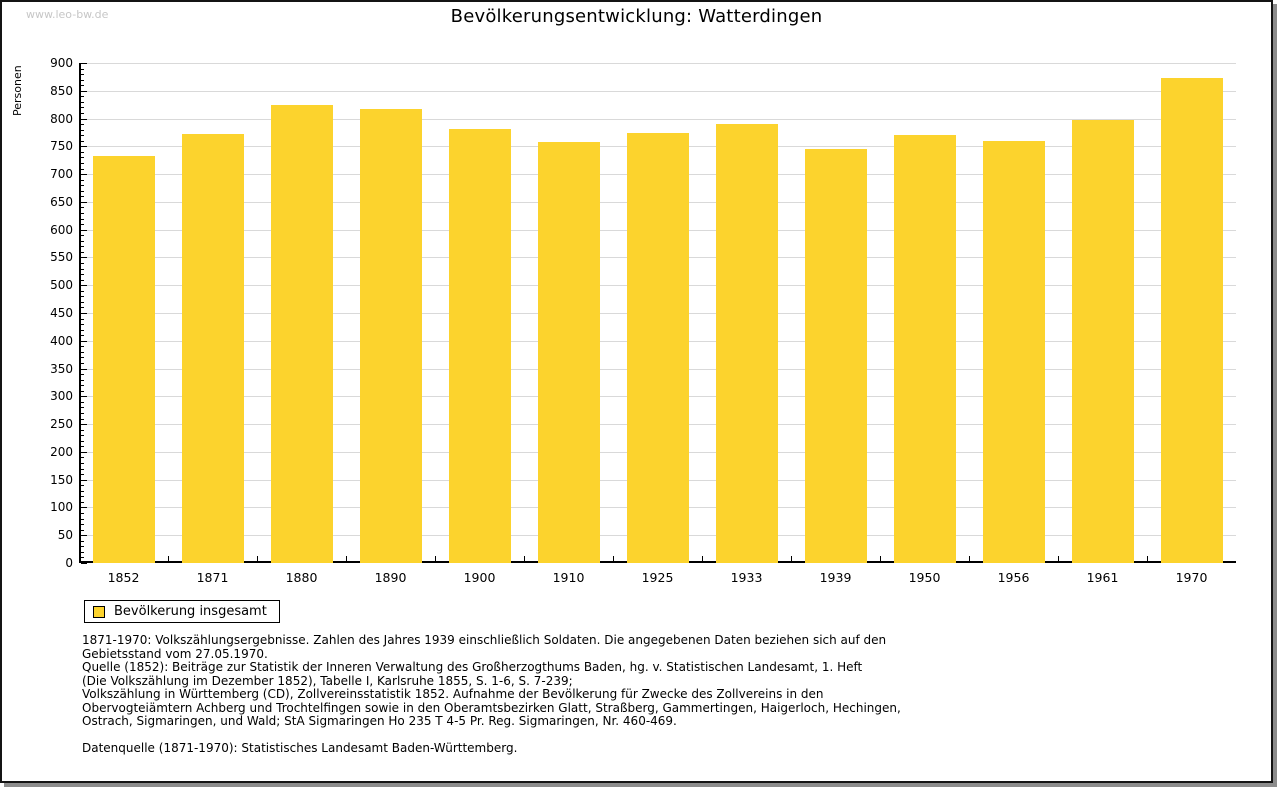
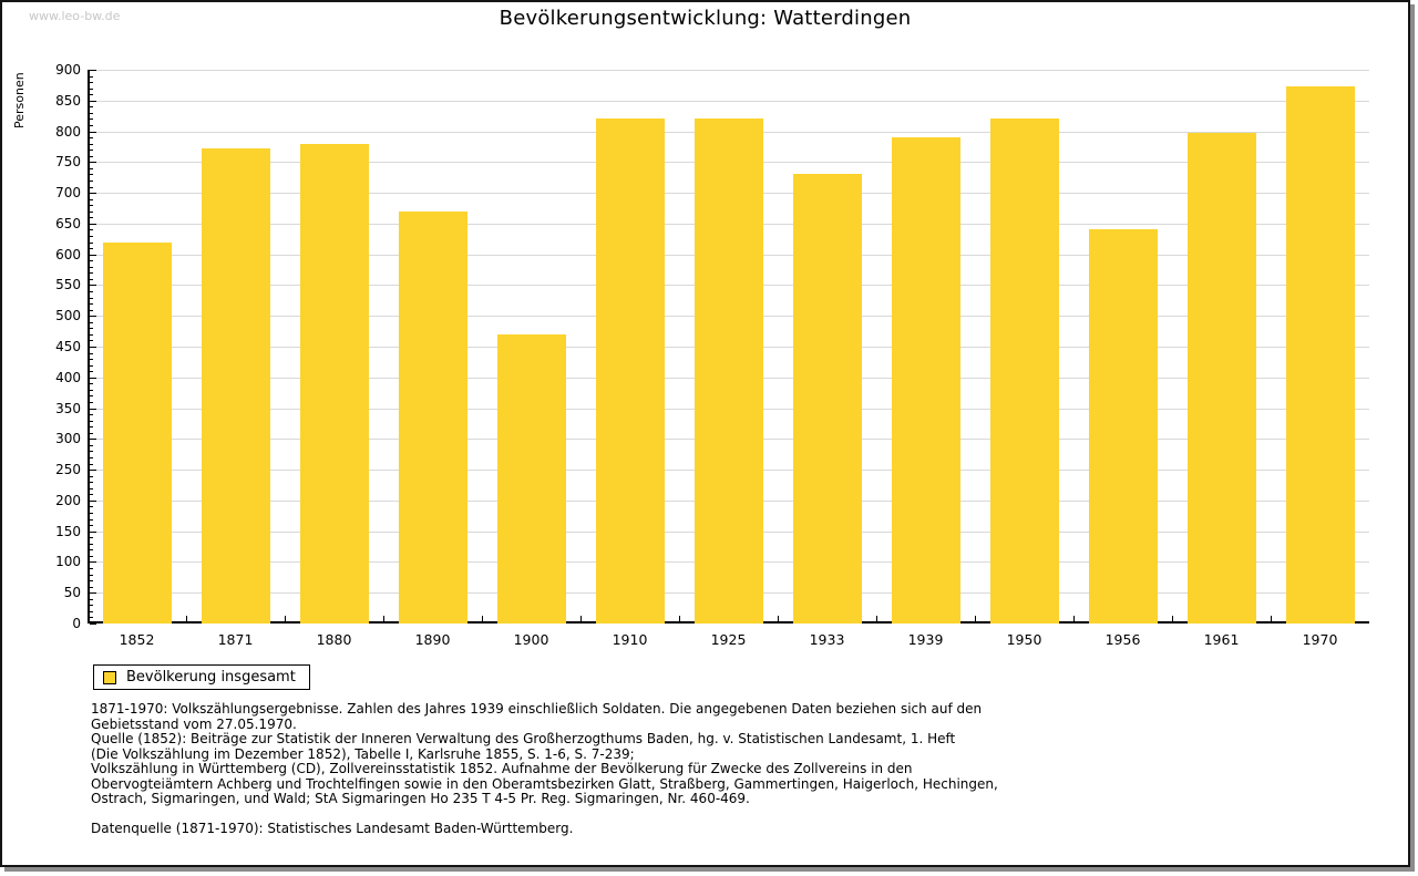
1852: 730 -> 620
1880: 820 -> 780
1890: 820 -> 670
1900: 780 -> 470
1910: 760 -> 820
1925: 770 -> 820
1933: 790 -> 730
1939: 750 -> 790
1950: 770 -> 820
1956: 760 -> 640
